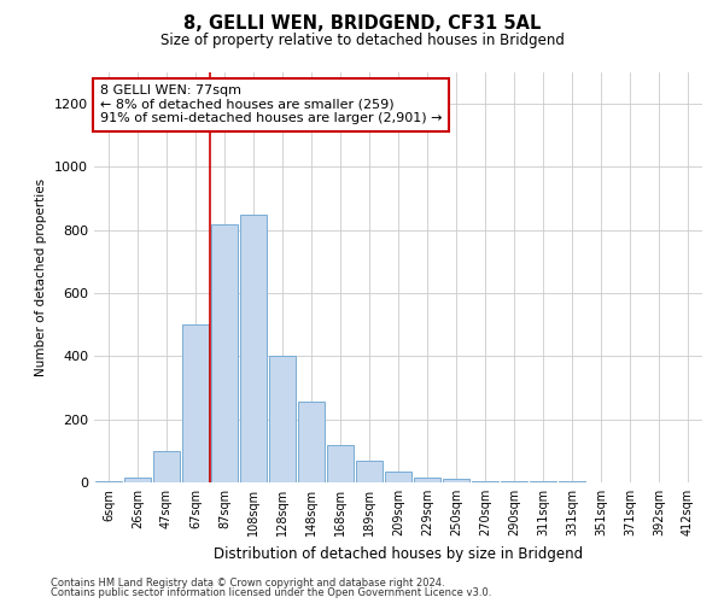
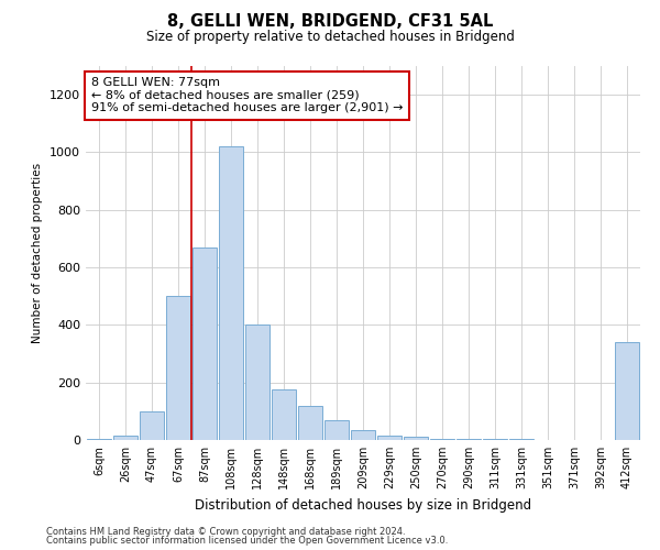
87sqm: 820 -> 670
108sqm: 850 -> 1020
148sqm: 255 -> 175
412sqm: 1 -> 340
